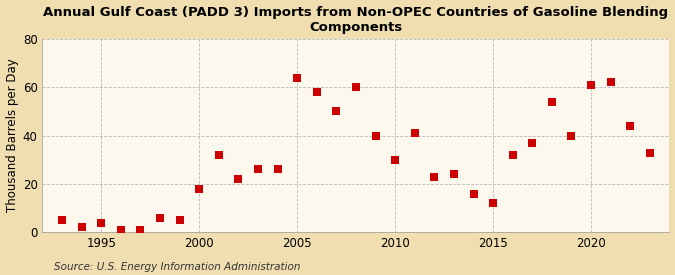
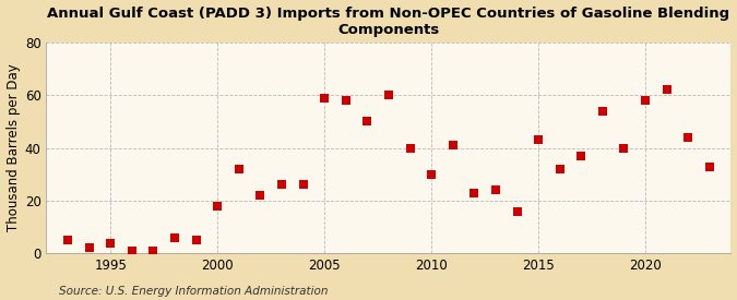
2005: 64 -> 59
2015: 12 -> 43
2020: 61 -> 58
